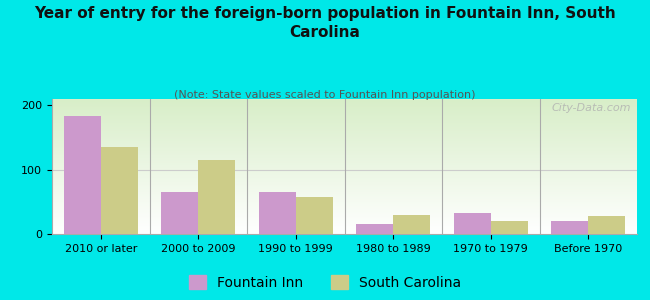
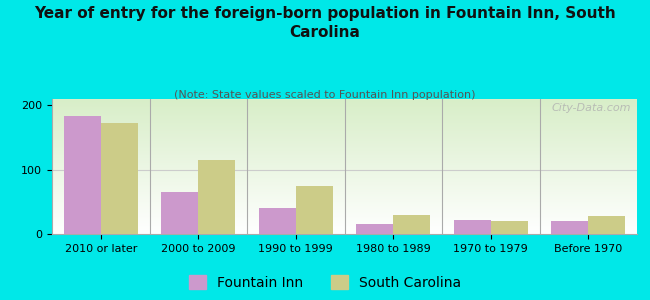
South Carolina/2010 or later: 135 -> 172
Fountain Inn/1990 to 1999: 65 -> 40
South Carolina/1990 to 1999: 57 -> 74
Fountain Inn/1970 to 1979: 33 -> 22
